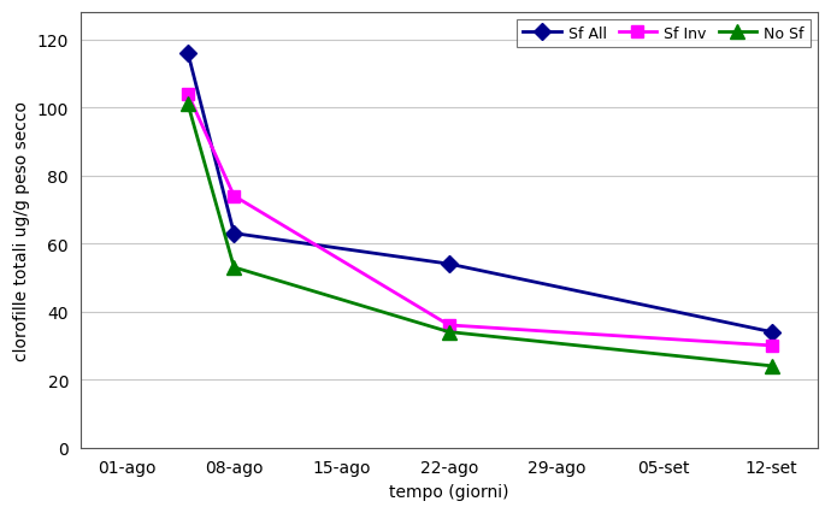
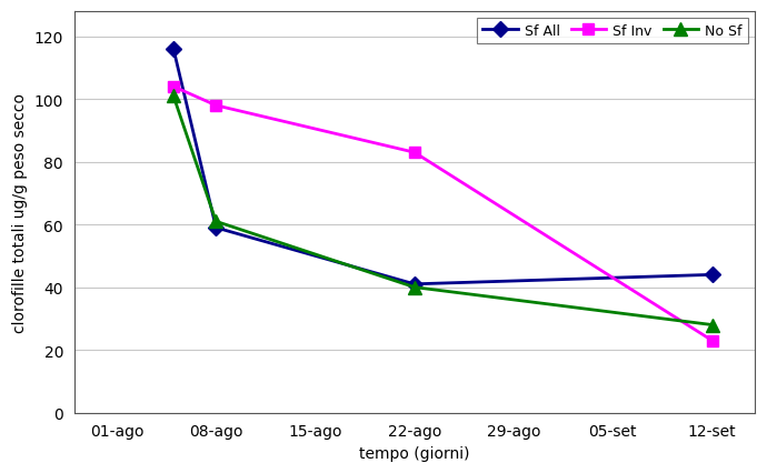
Sf All/08-ago: 63 -> 59
Sf Inv/08-ago: 74 -> 98
No Sf/08-ago: 53 -> 61
Sf All/22-ago: 54 -> 41
Sf Inv/22-ago: 36 -> 83
No Sf/22-ago: 34 -> 40
Sf All/12-set: 34 -> 44
Sf Inv/12-set: 30 -> 23
No Sf/12-set: 24 -> 28
